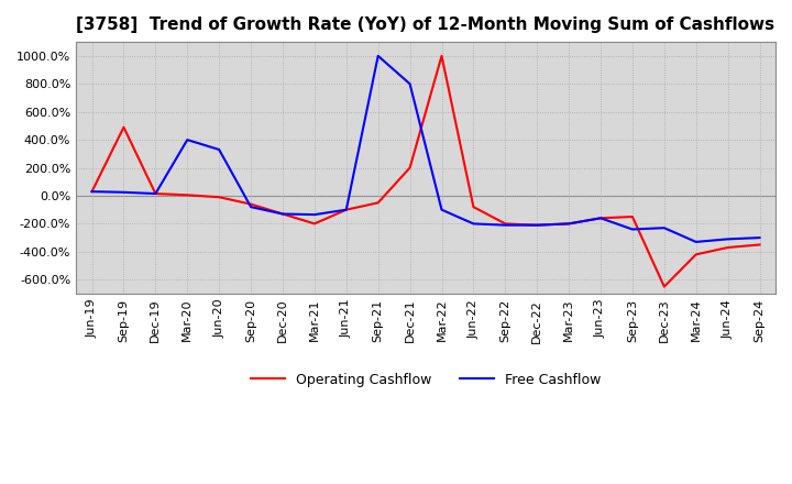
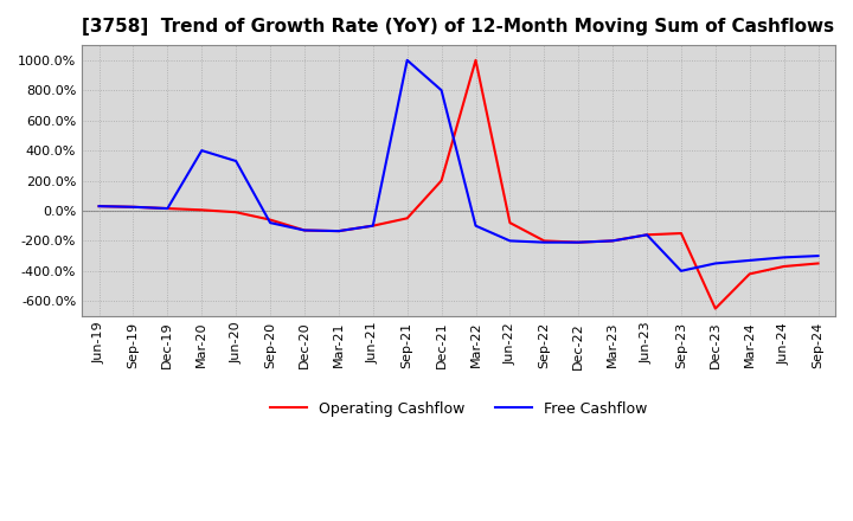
Operating Cashflow/Sep-19: 490% -> 20%
Operating Cashflow/Mar-21: -200% -> -140%
Free Cashflow/Sep-23: -240% -> -400%
Free Cashflow/Dec-23: -230% -> -350%
